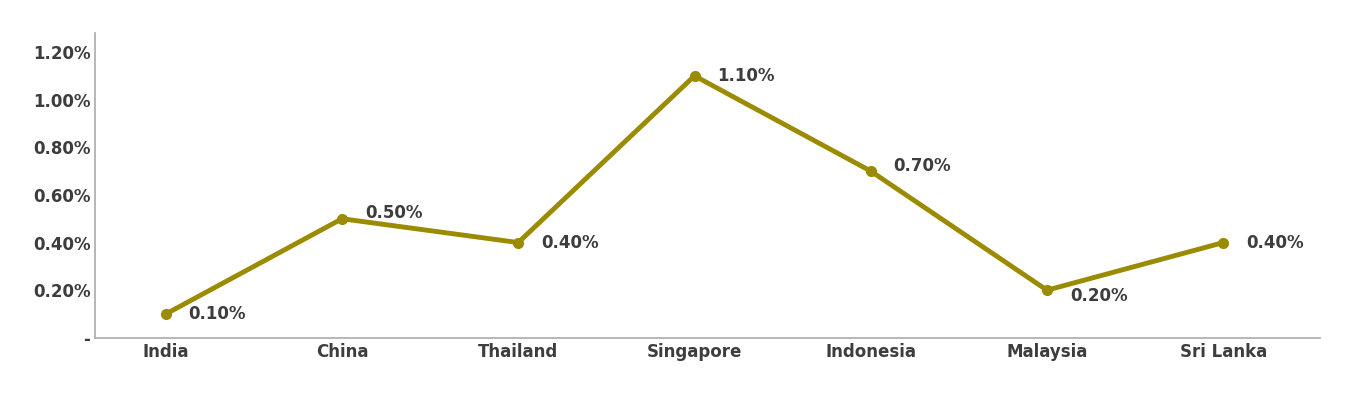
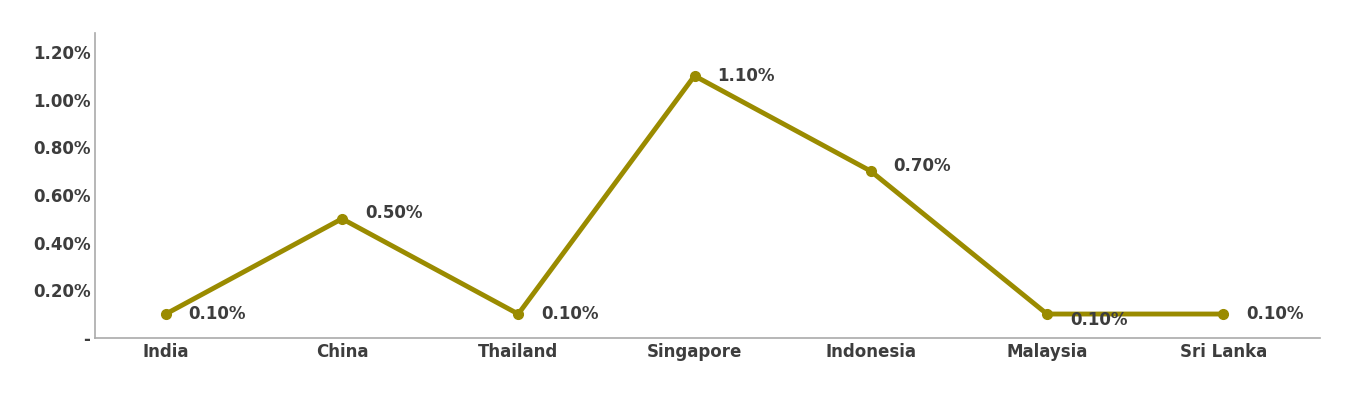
Thailand: 0.40% -> 0.10%
Malaysia: 0.20% -> 0.10%
Sri Lanka: 0.40% -> 0.10%
